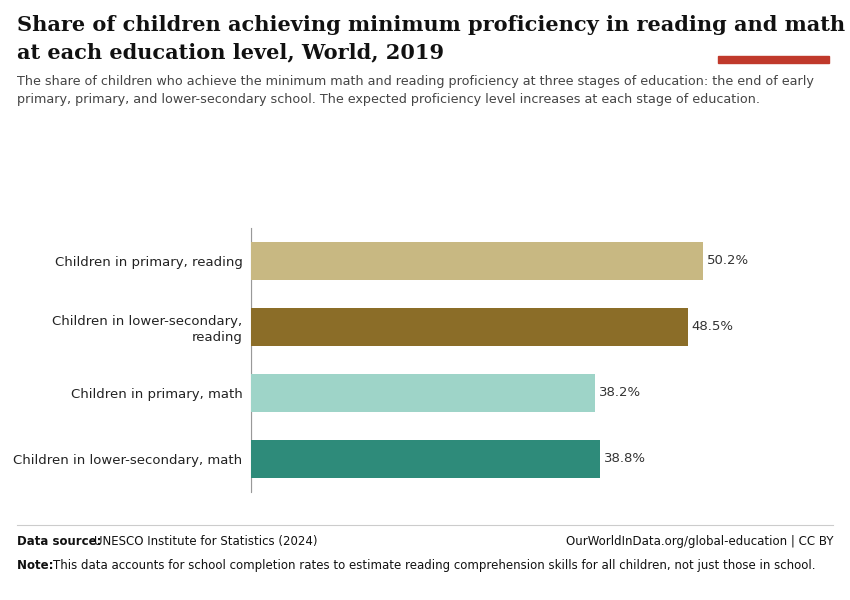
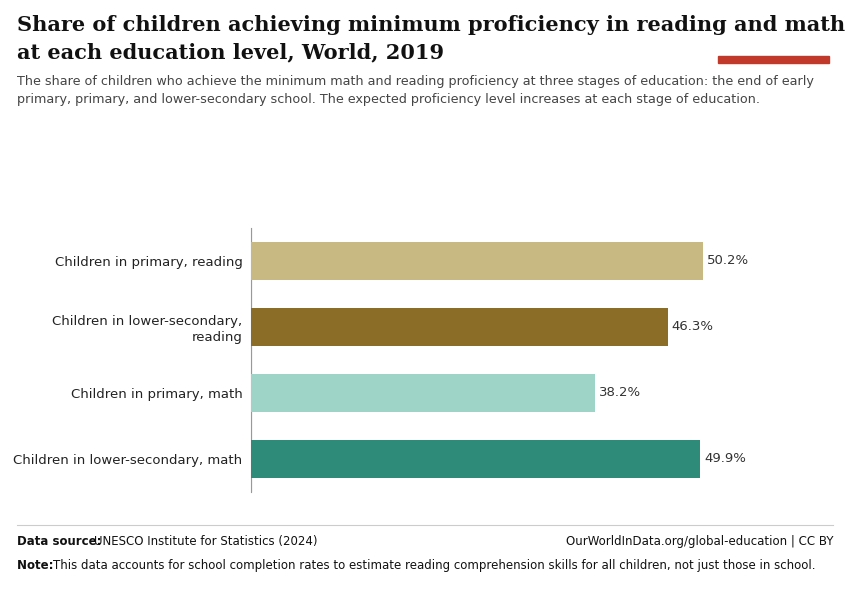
Children in lower-secondary, reading: 48.5% -> 46.3%
Children in lower-secondary, math: 38.8% -> 49.9%
